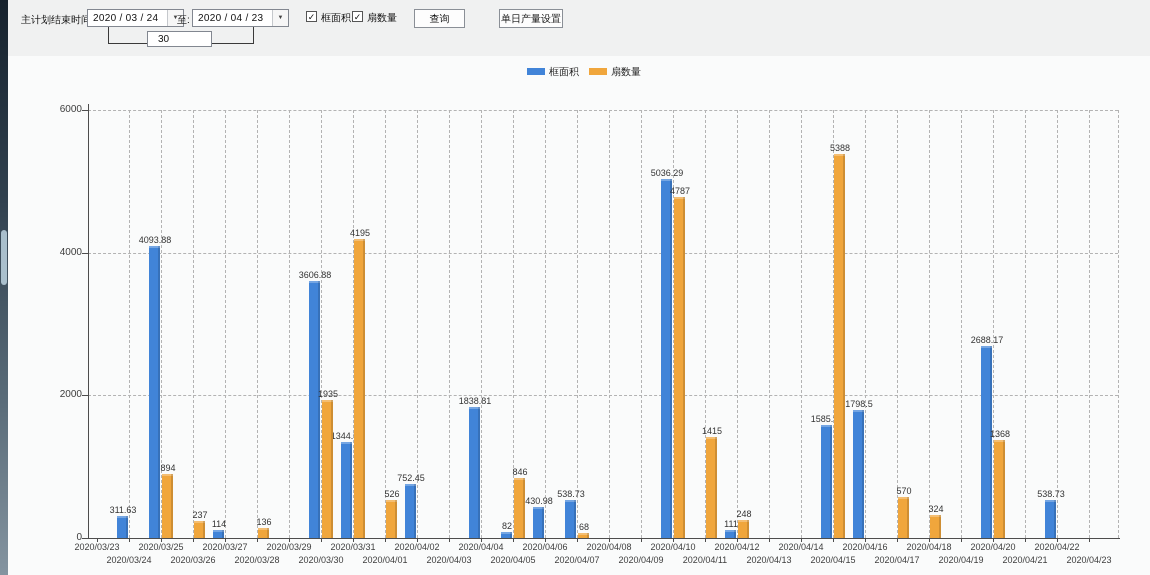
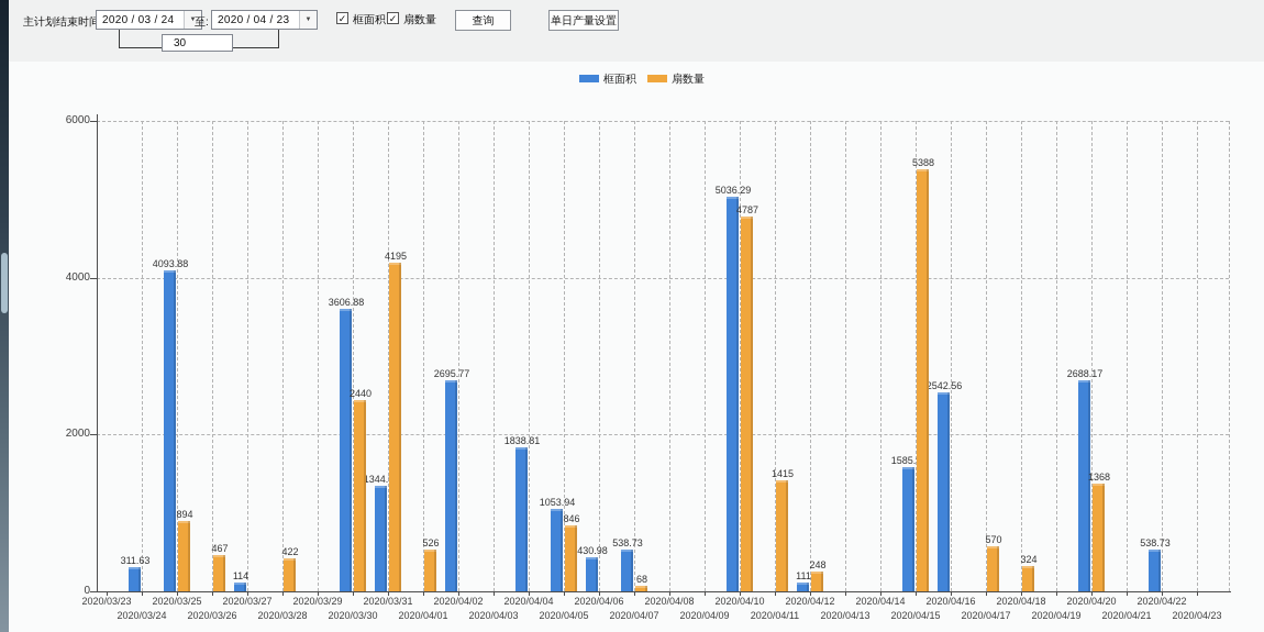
扇数量/2020/03/26: 237 -> 467
扇数量/2020/03/28: 136 -> 422
扇数量/2020/03/30: 1935 -> 2440
框面积/2020/04/02: 752.45 -> 2695.77
框面积/2020/04/05: 82 -> 1053.94
框面积/2020/04/16: 1798.5 -> 2542.56
